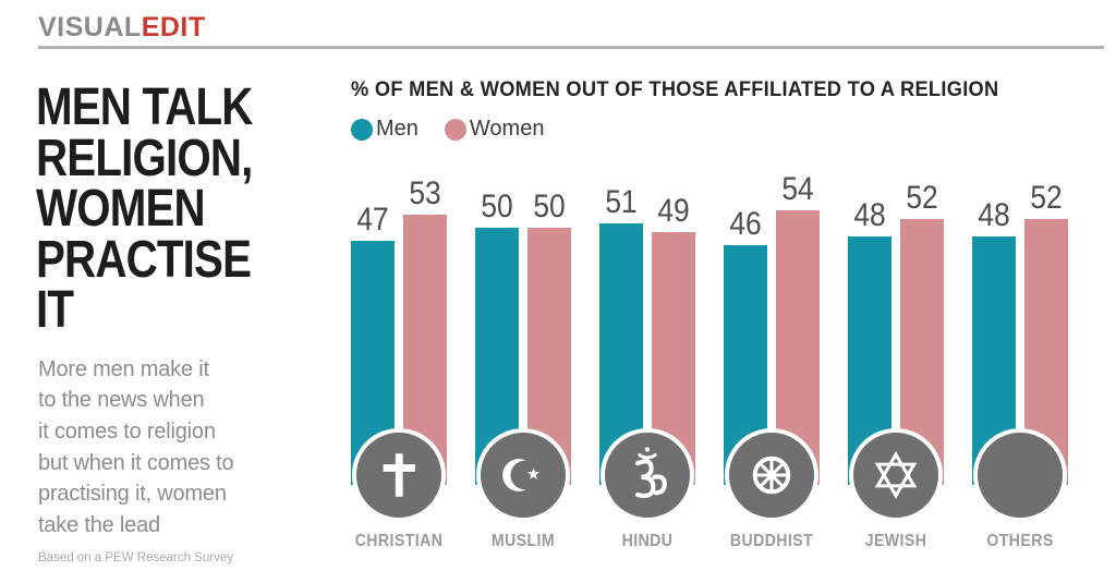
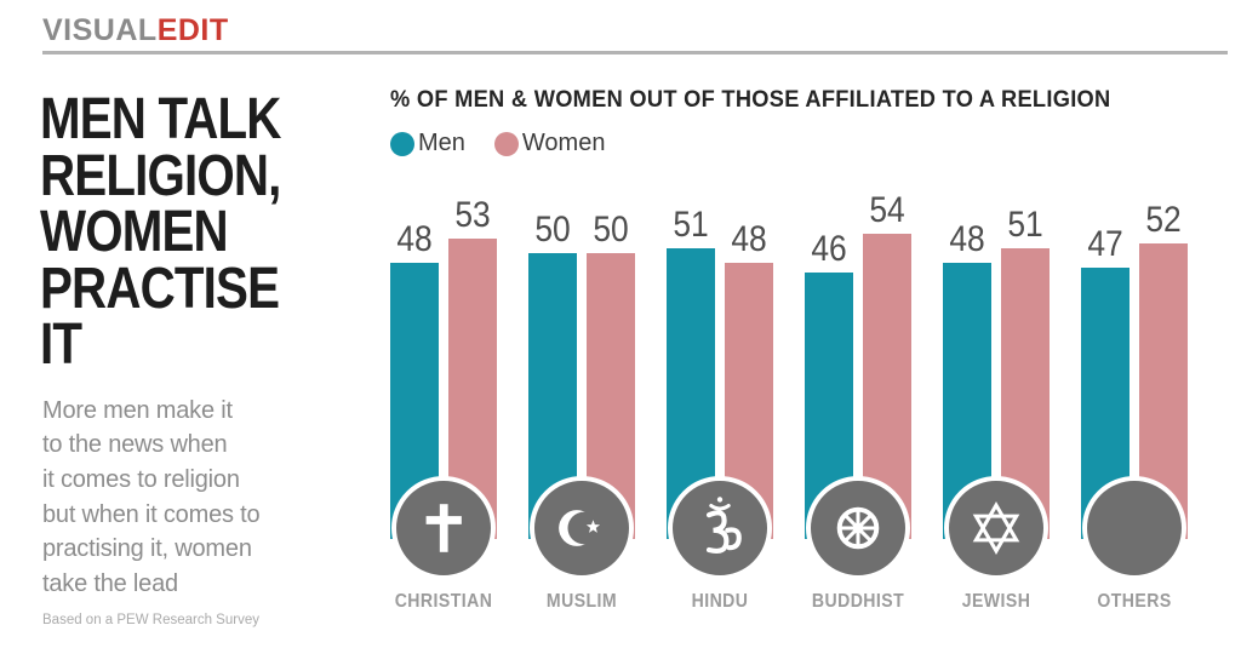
Men/CHRISTIAN: 47 -> 48
Women/HINDU: 49 -> 48
Women/JEWISH: 52 -> 51
Men/OTHERS: 48 -> 47
